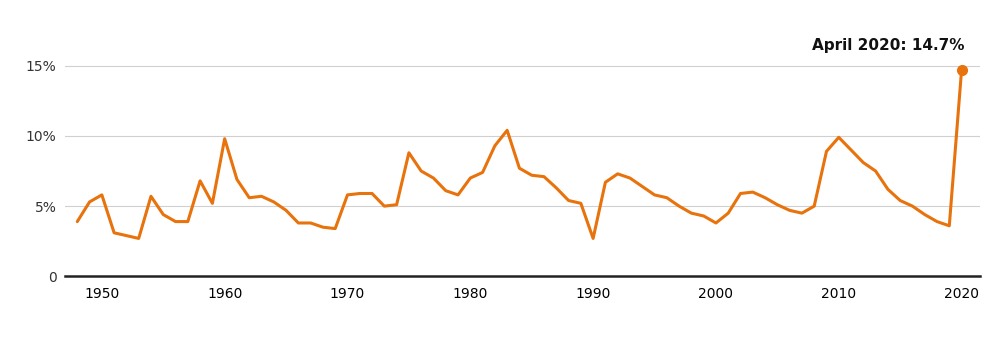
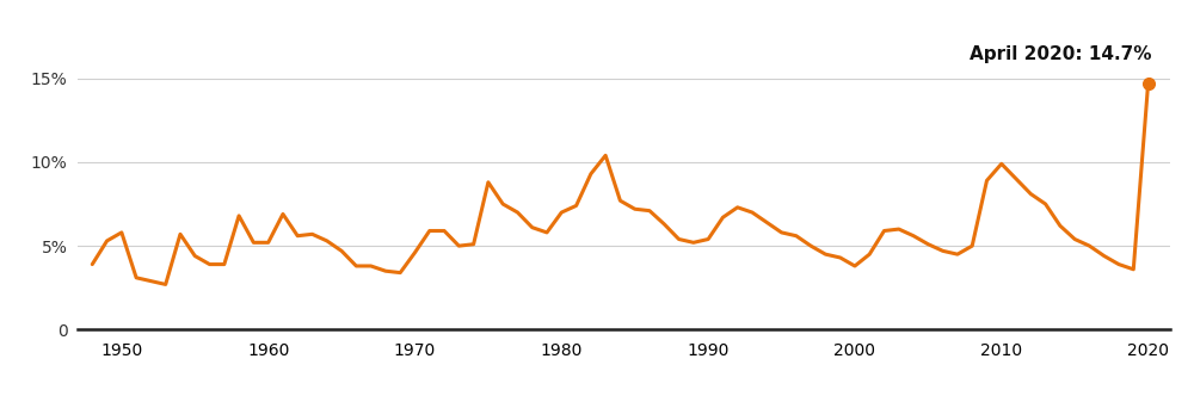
1960: 9.8% -> 5.2%
1970: 5.8% -> 4.6%
1990: 2.7% -> 5.4%
